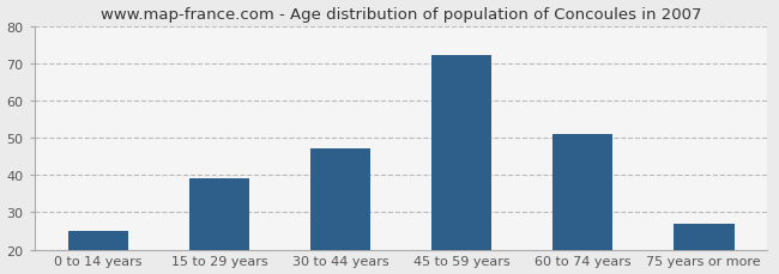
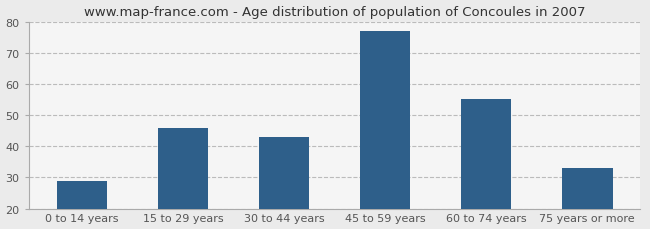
0 to 14 years: 25 -> 29
15 to 29 years: 39 -> 46
30 to 44 years: 47 -> 43
45 to 59 years: 72 -> 77
60 to 74 years: 51 -> 55
75 years or more: 27 -> 33
